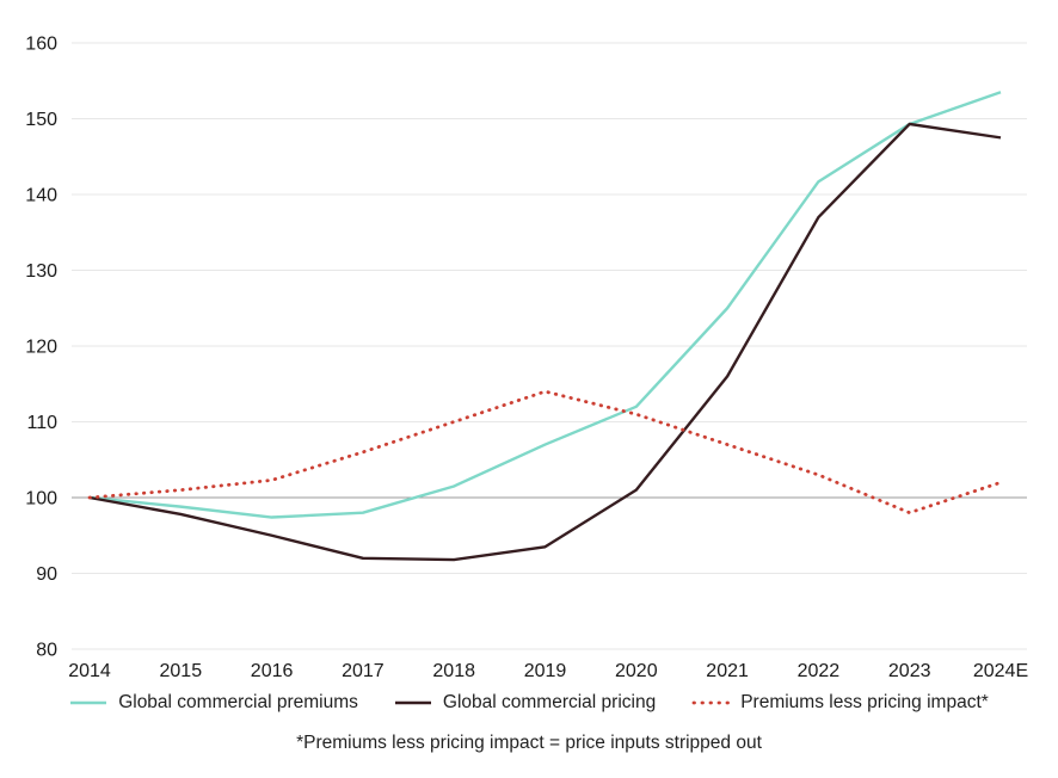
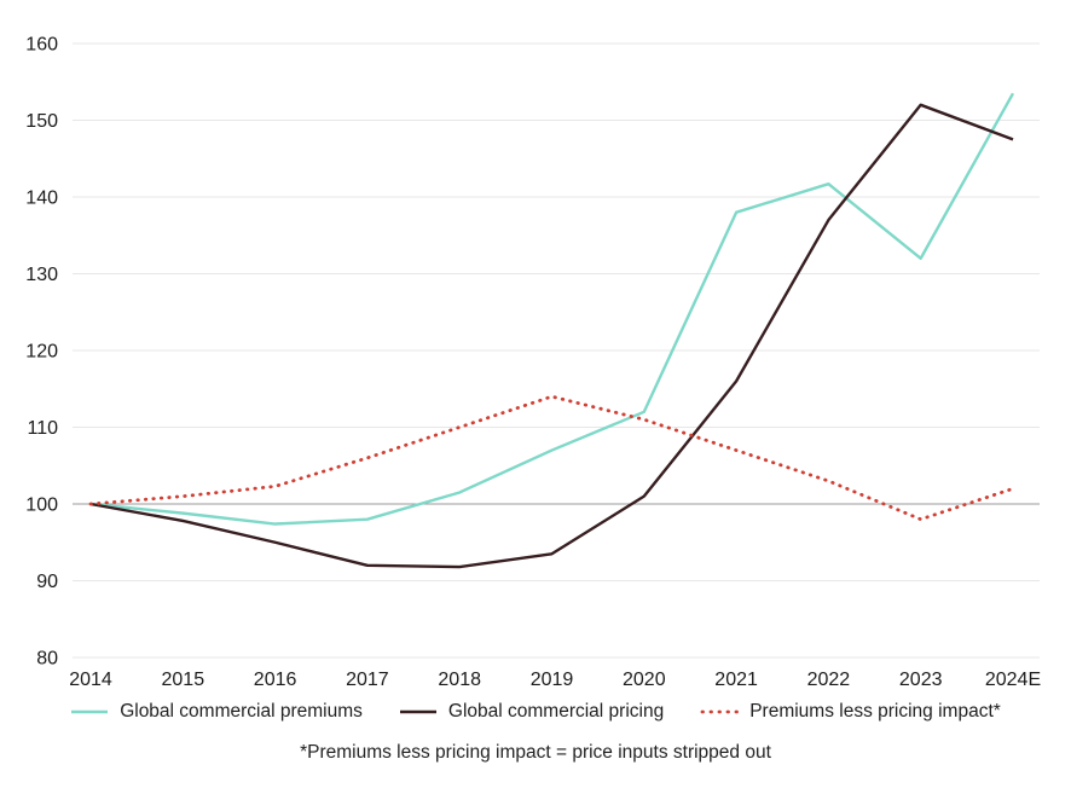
Global commercial premiums/2021: 125 -> 138
Global commercial premiums/2023: 149 -> 132
Global commercial pricing/2023: 149 -> 152
